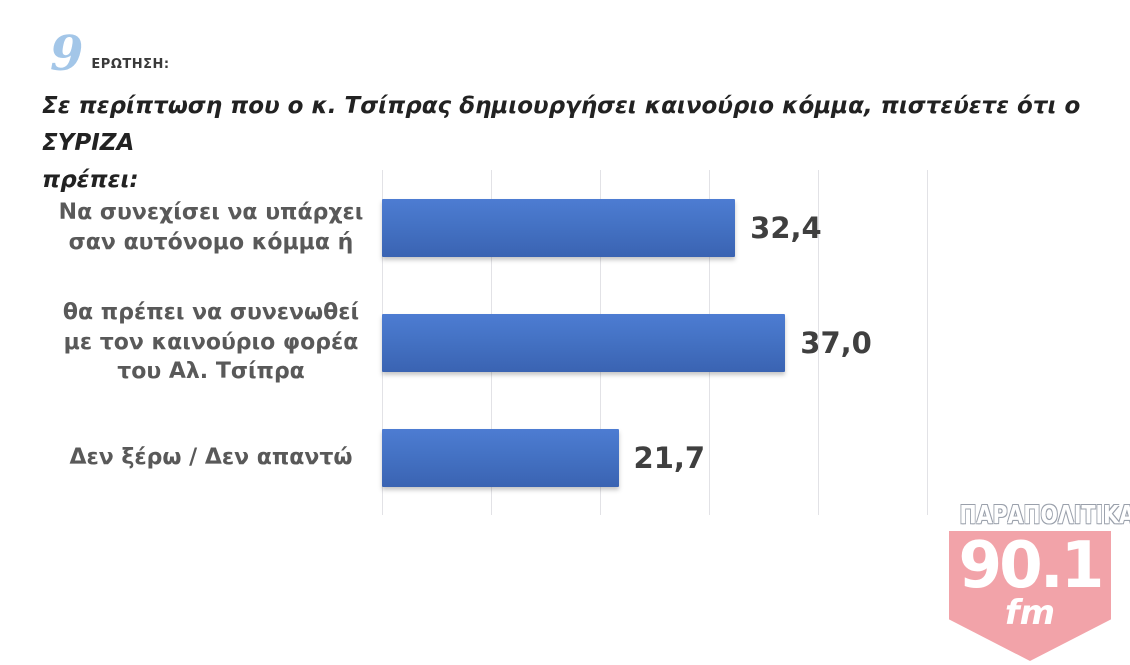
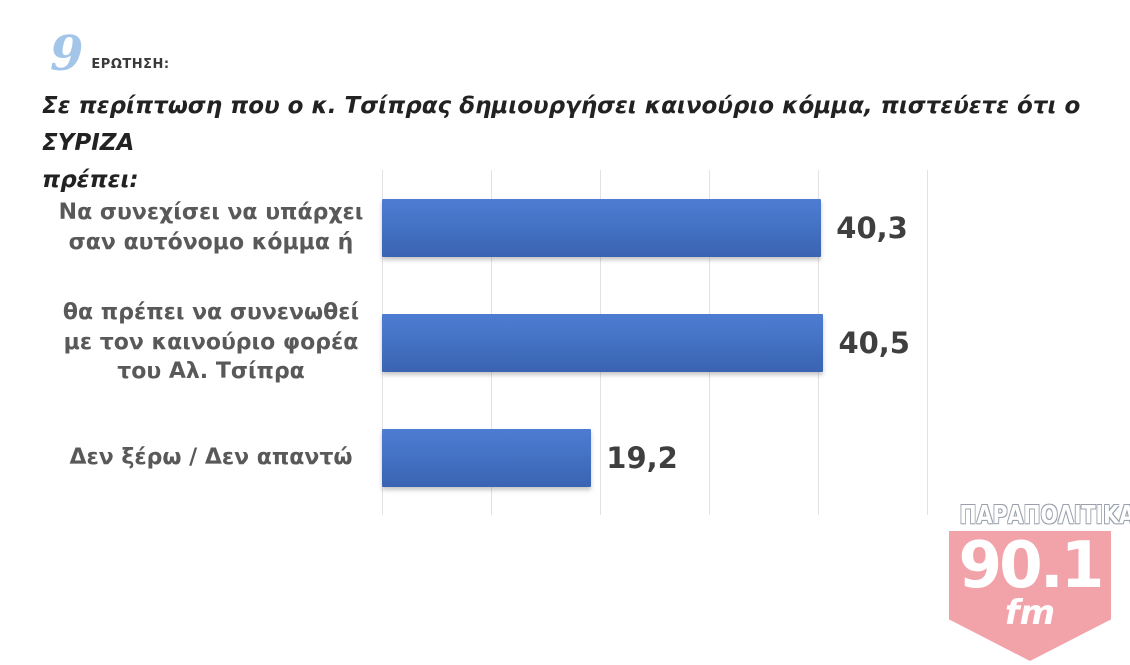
Να συνεχίσει να υπάρχει σαν αυτόνομο κόμμα ή: 32,4 -> 40,3
θα πρέπει να συνενωθεί με τον καινούριο φορέα του Αλ. Τσίπρα: 37,0 -> 40,5
Δεν ξέρω / Δεν απαντώ: 21,7 -> 19,2
